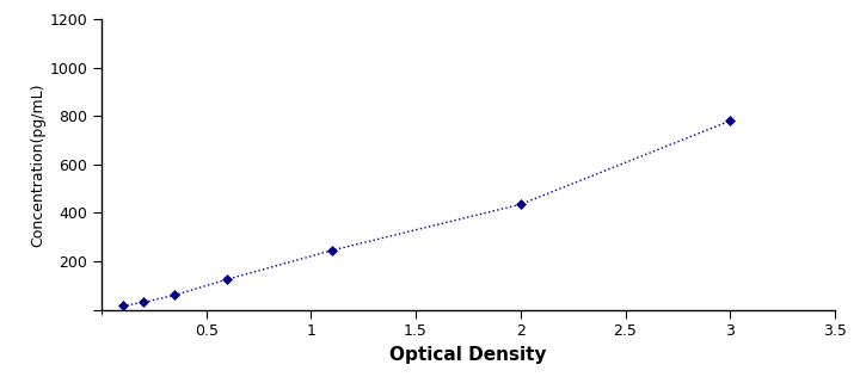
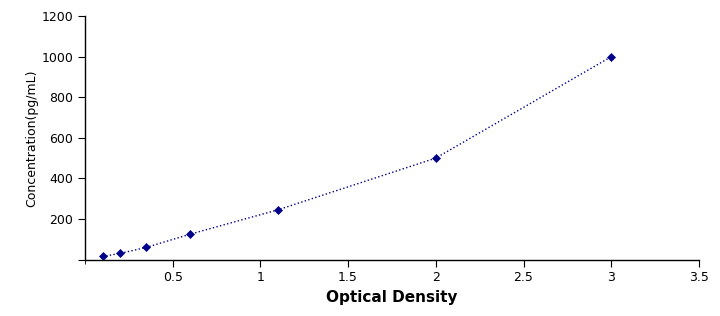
2: 435 -> 500
3: 780 -> 1000
